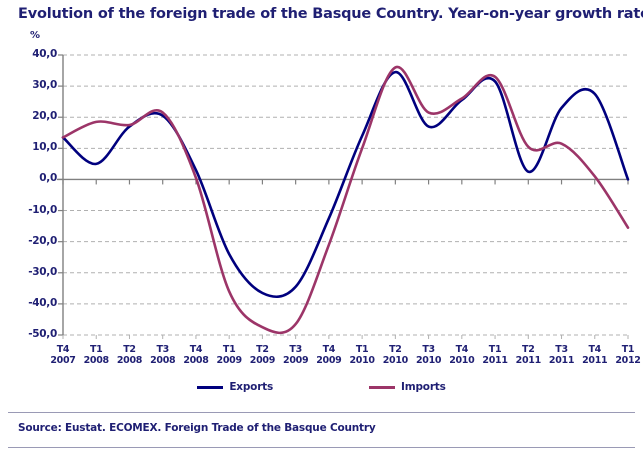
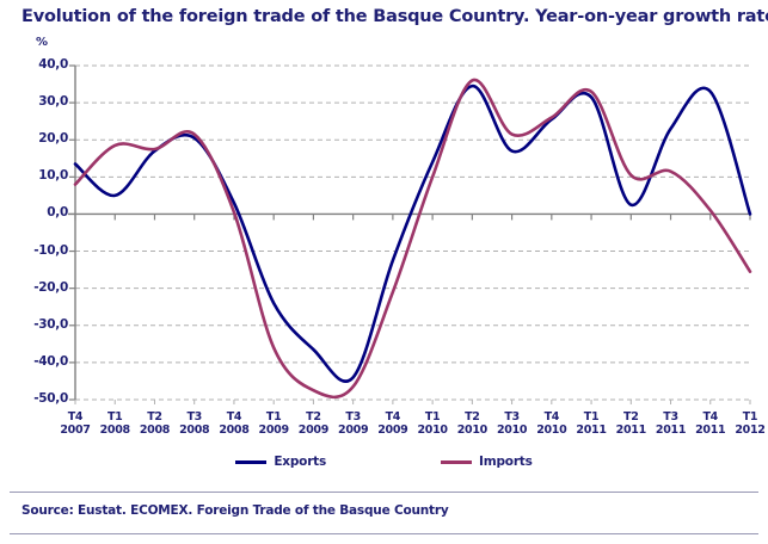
Imports/T4 2007: 14 -> 8
Exports/T3 2009: -34 -> -44
Exports/T4 2011: 28 -> 33
